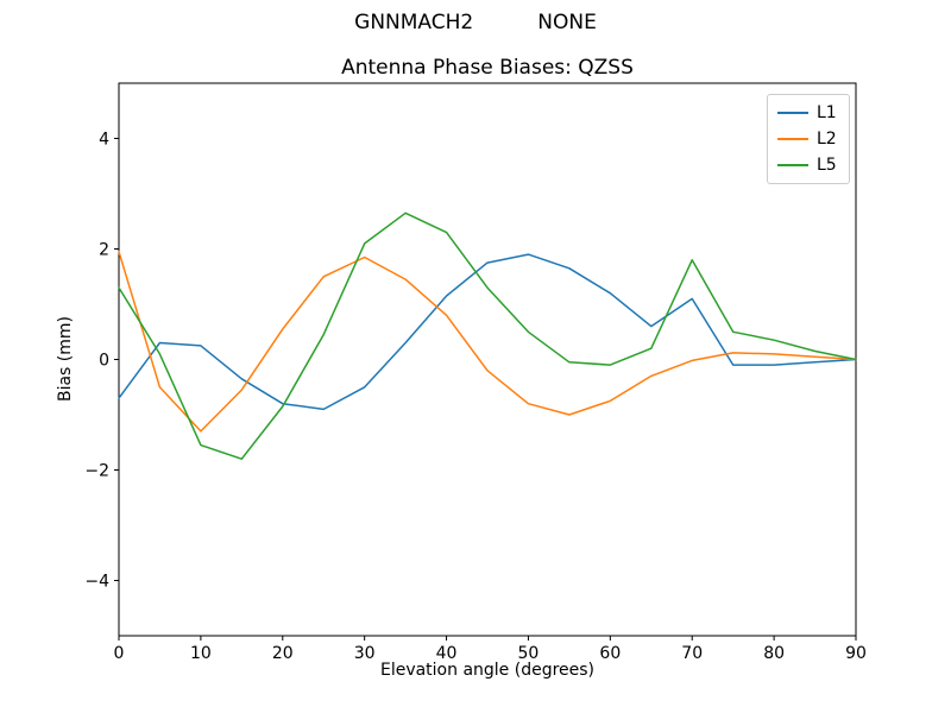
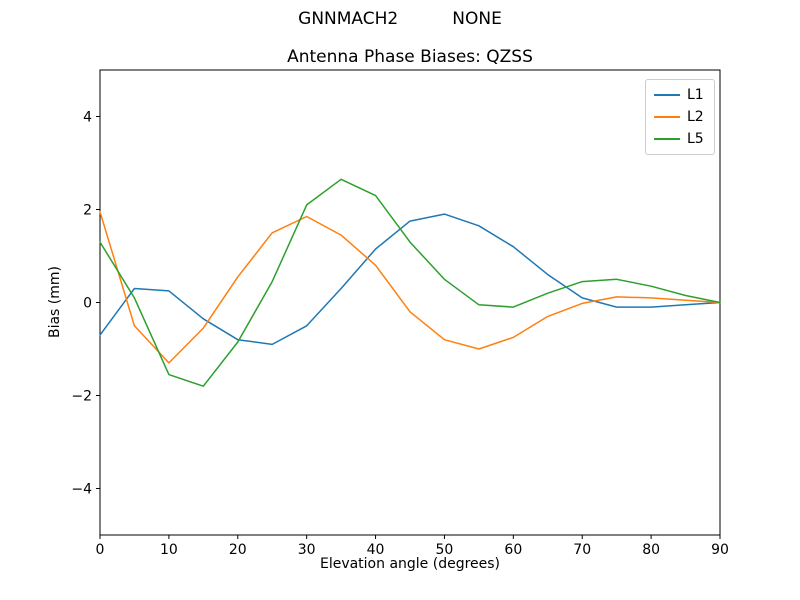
L1/70: 1.1 -> 0.1
L5/70: 1.8 -> 0.5
